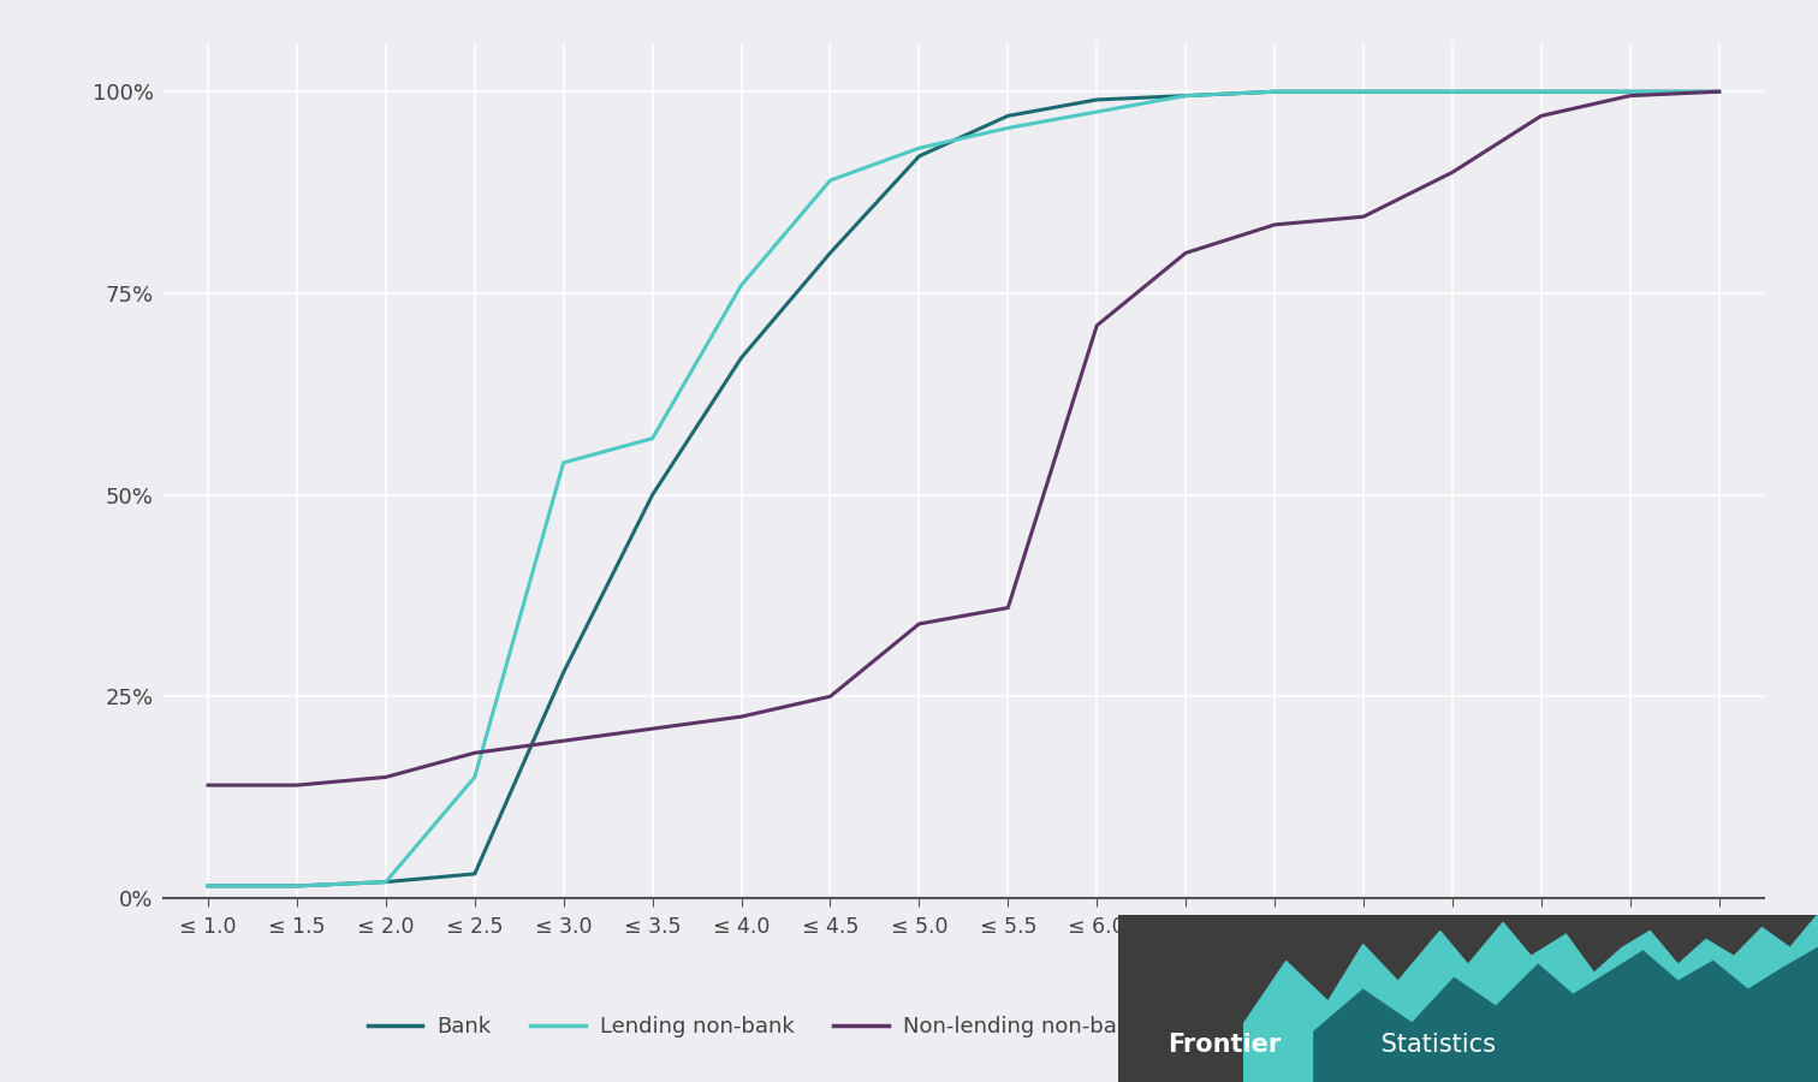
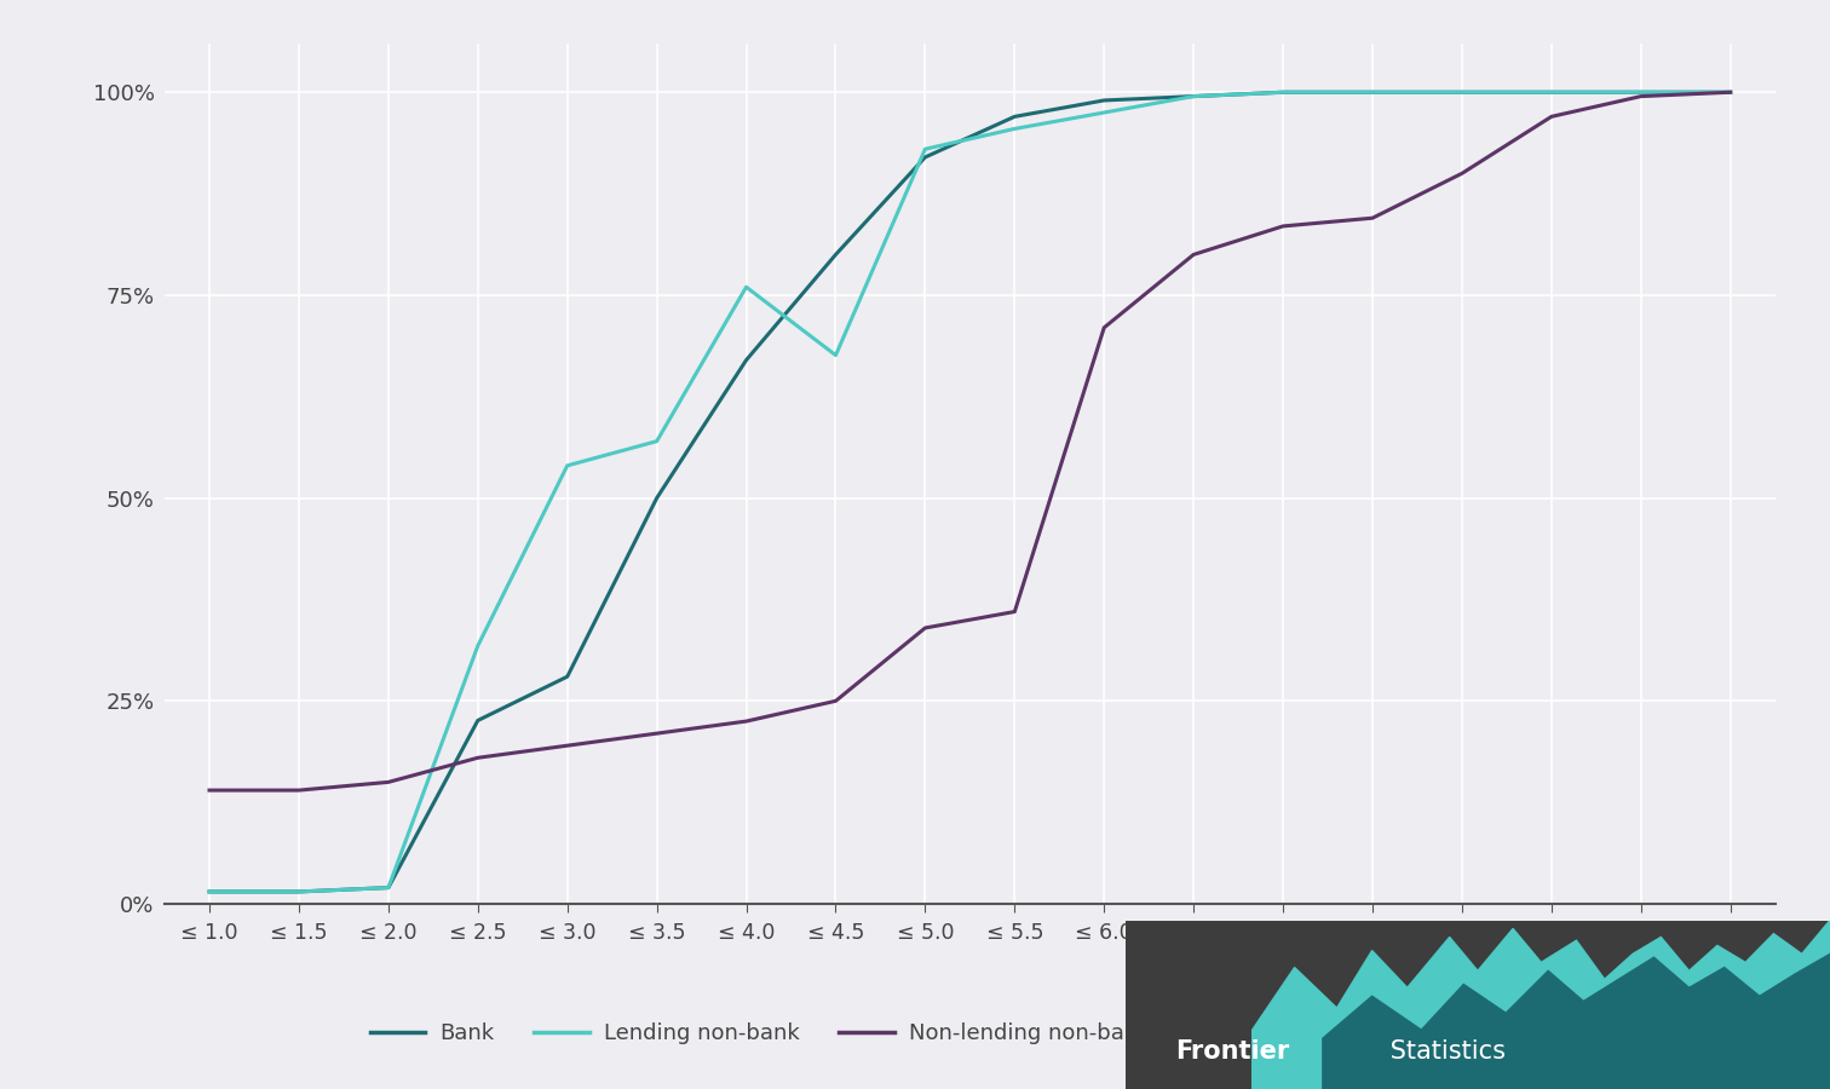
Bank/≤ 2.5: 3.0% -> 22.6%
Lending non-bank/≤ 2.5: 15.0% -> 31.8%
Lending non-bank/≤ 4.5: 89.0% -> 67.6%
